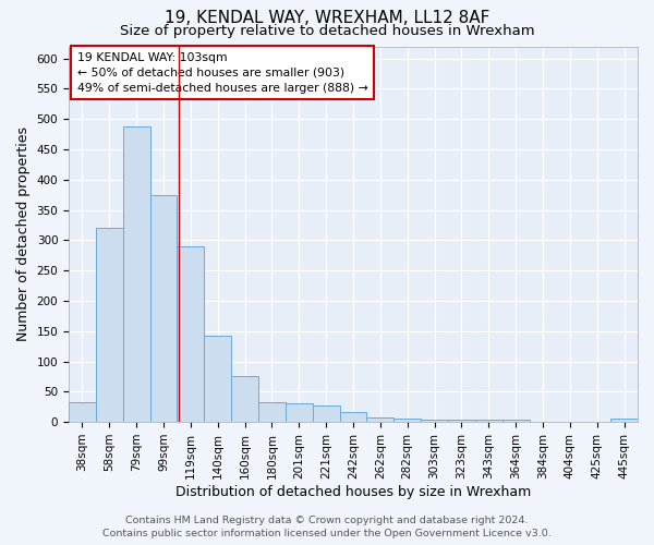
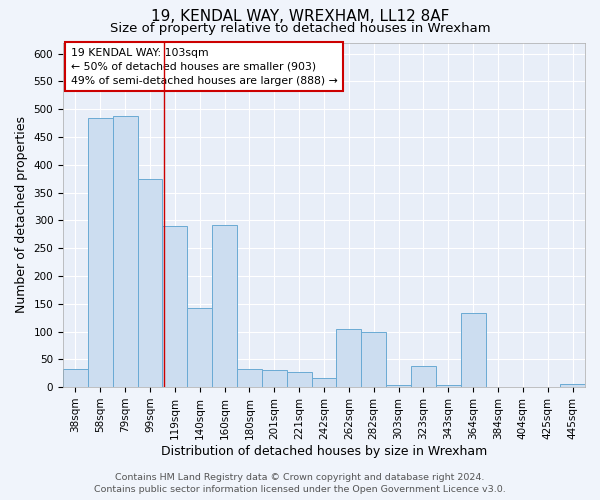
58sqm: 321 -> 484
160sqm: 75 -> 292
262sqm: 7 -> 104
282sqm: 5 -> 100
323sqm: 3 -> 38
364sqm: 4 -> 134
